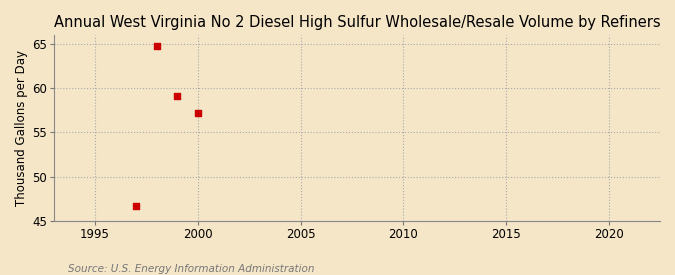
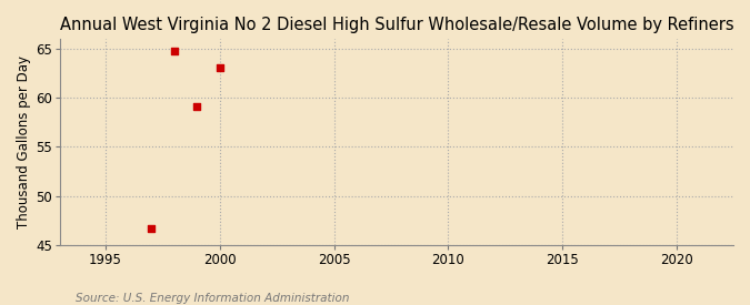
2000: 57.2 -> 63.1
